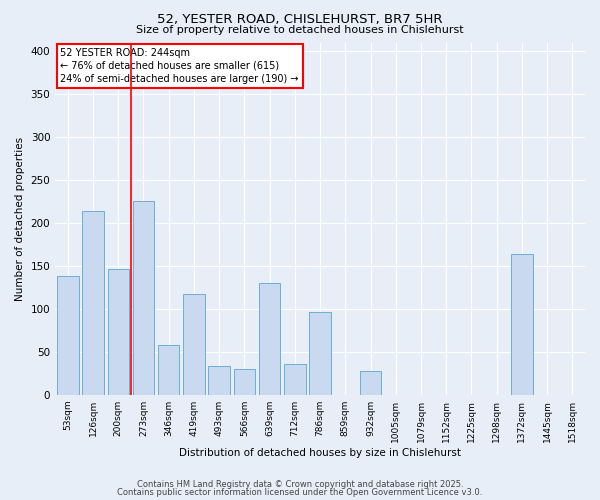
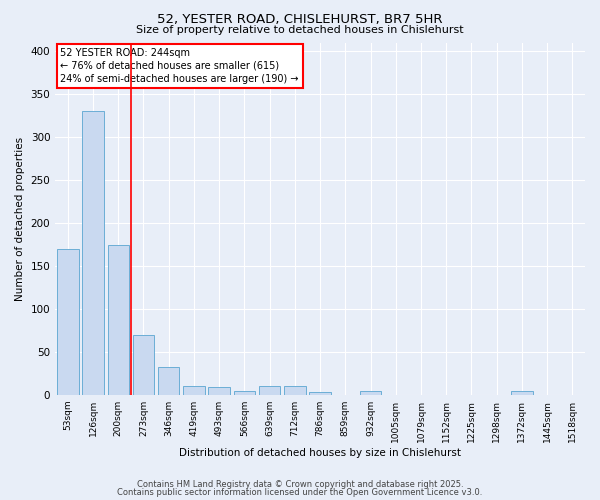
53sqm: 138 -> 170
126sqm: 214 -> 330
200sqm: 146 -> 175
273sqm: 226 -> 70
346sqm: 58 -> 33
419sqm: 118 -> 10
493sqm: 34 -> 9
566sqm: 30 -> 5
639sqm: 130 -> 10
712sqm: 36 -> 10
786sqm: 96 -> 3
932sqm: 28 -> 5
1372sqm: 164 -> 5
